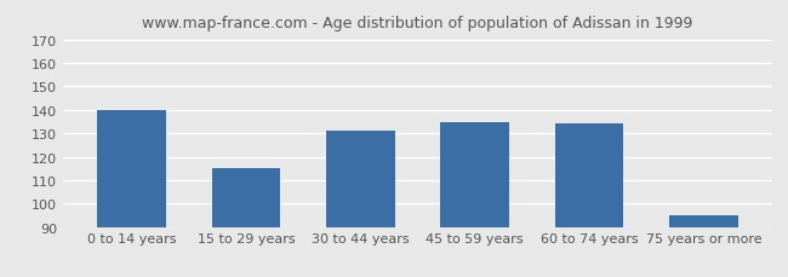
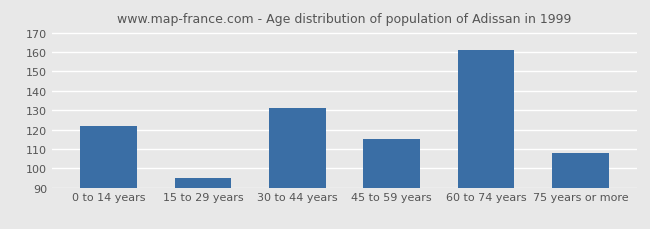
0 to 14 years: 140 -> 122
15 to 29 years: 115 -> 95
45 to 59 years: 135 -> 115
60 to 74 years: 134 -> 161
75 years or more: 95 -> 108
